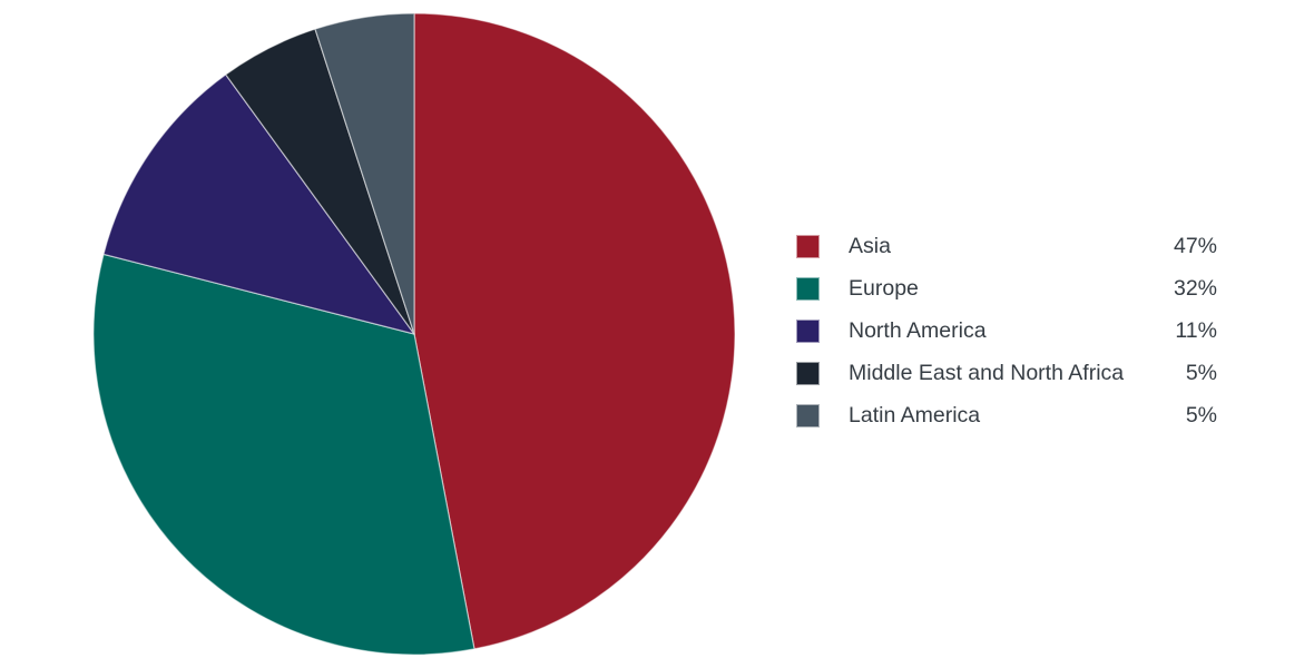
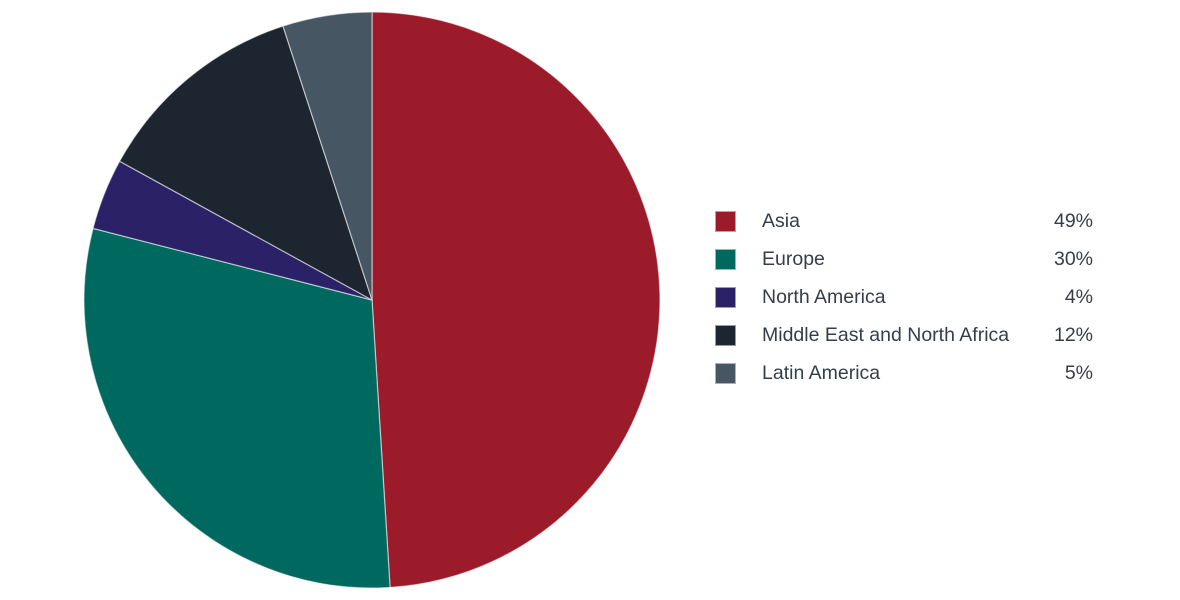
Asia: 47% -> 49%
Europe: 32% -> 30%
North America: 11% -> 4%
Middle East and North Africa: 5% -> 12%
